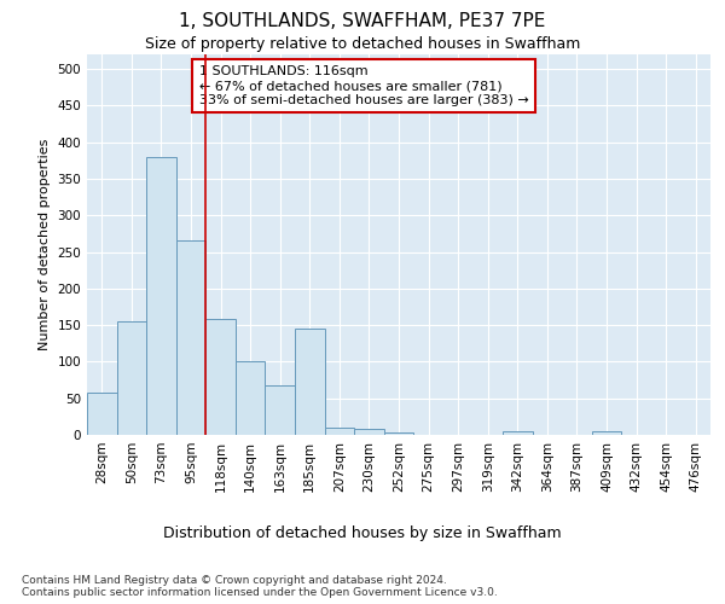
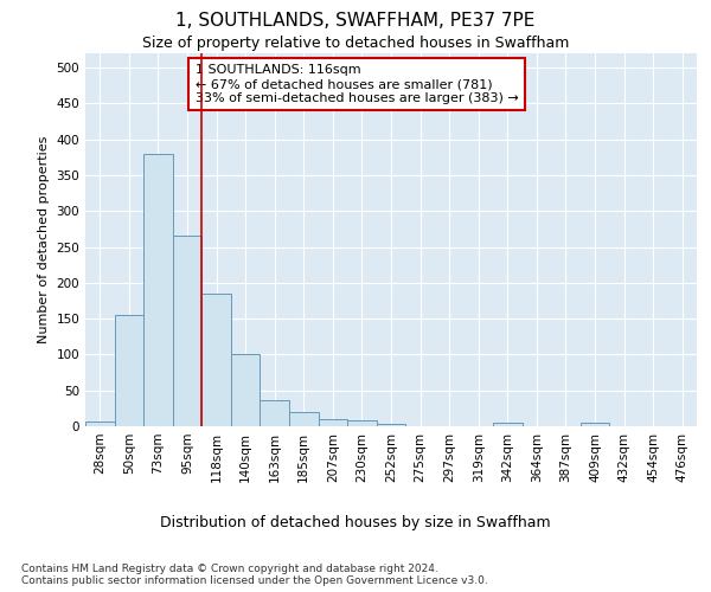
28sqm: 58 -> 6
118sqm: 158 -> 185
163sqm: 68 -> 36
185sqm: 146 -> 20
